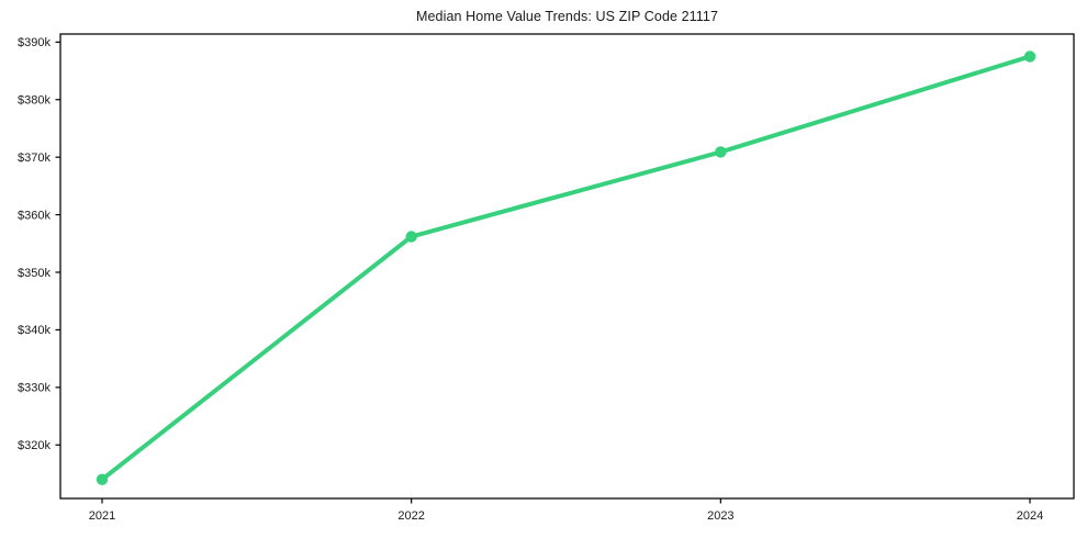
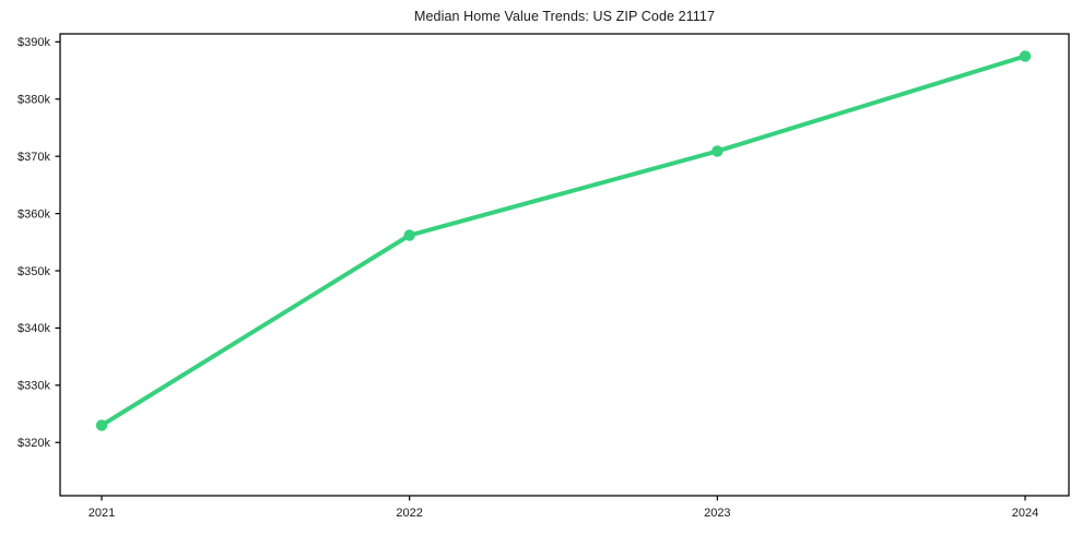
2021: $314k -> $323k
